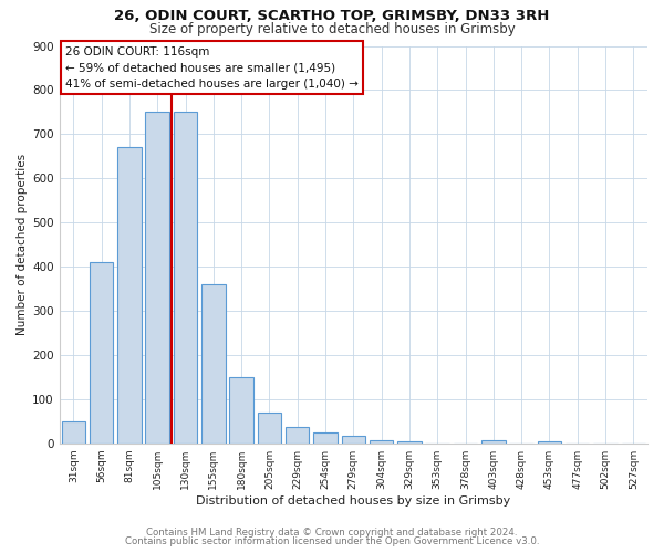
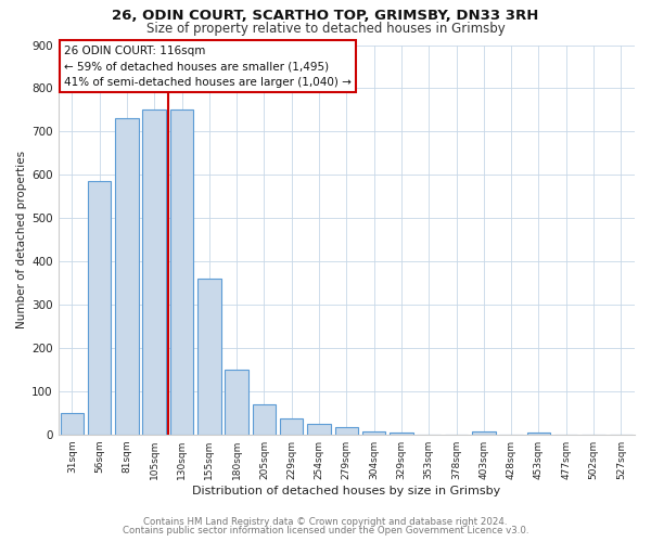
56sqm: 410 -> 585
81sqm: 670 -> 730
